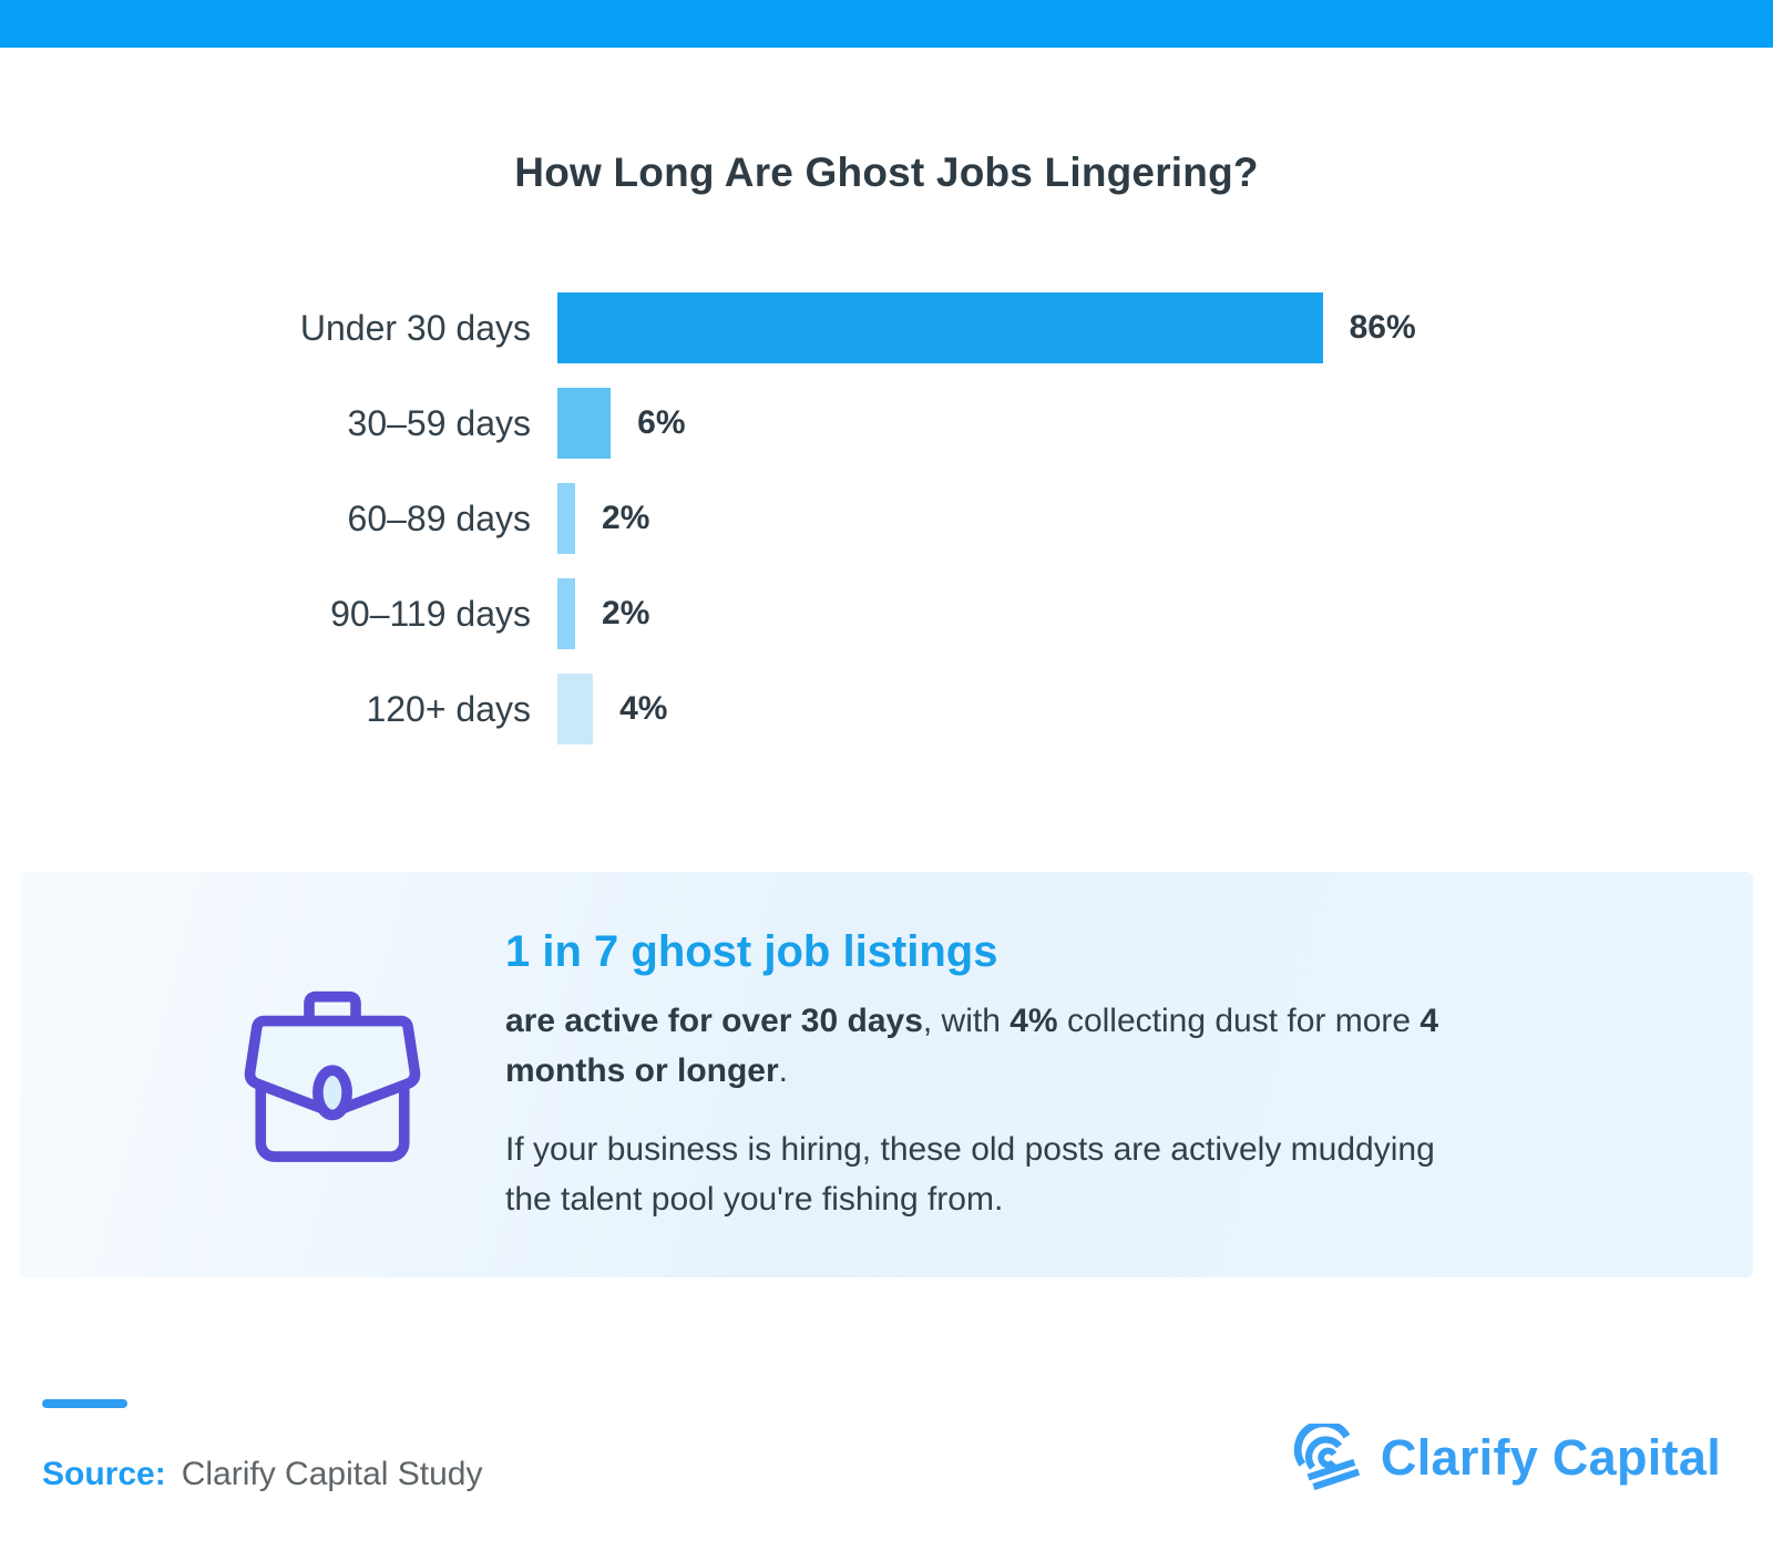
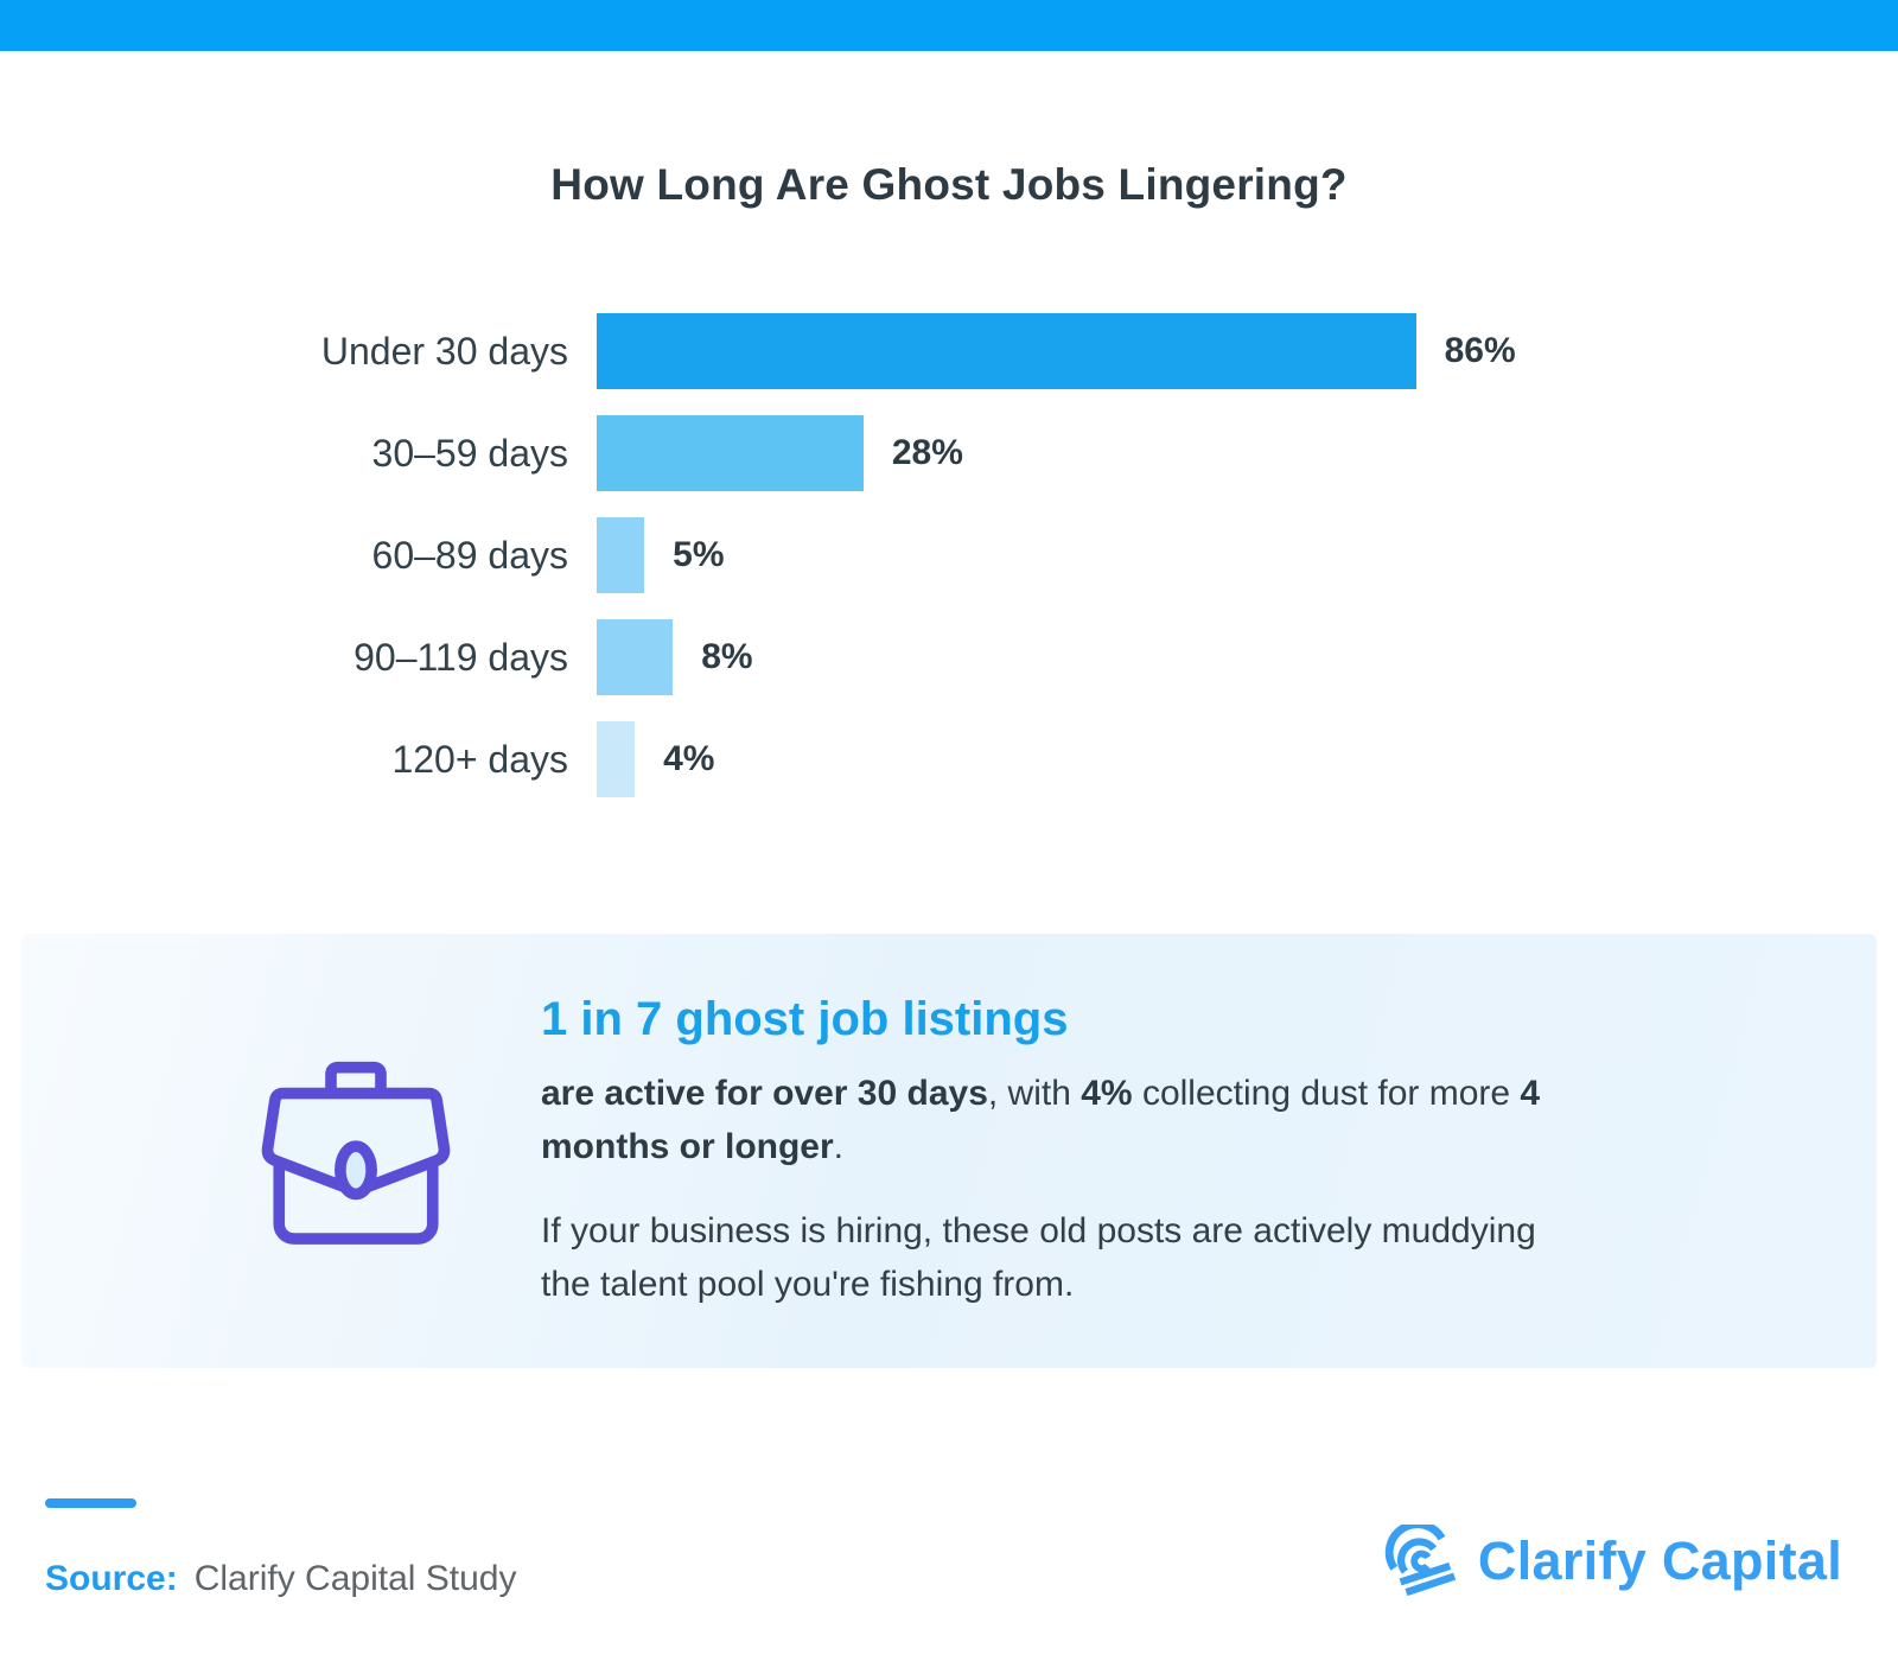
30–59 days: 6% -> 28%
60–89 days: 2% -> 5%
90–119 days: 2% -> 8%
